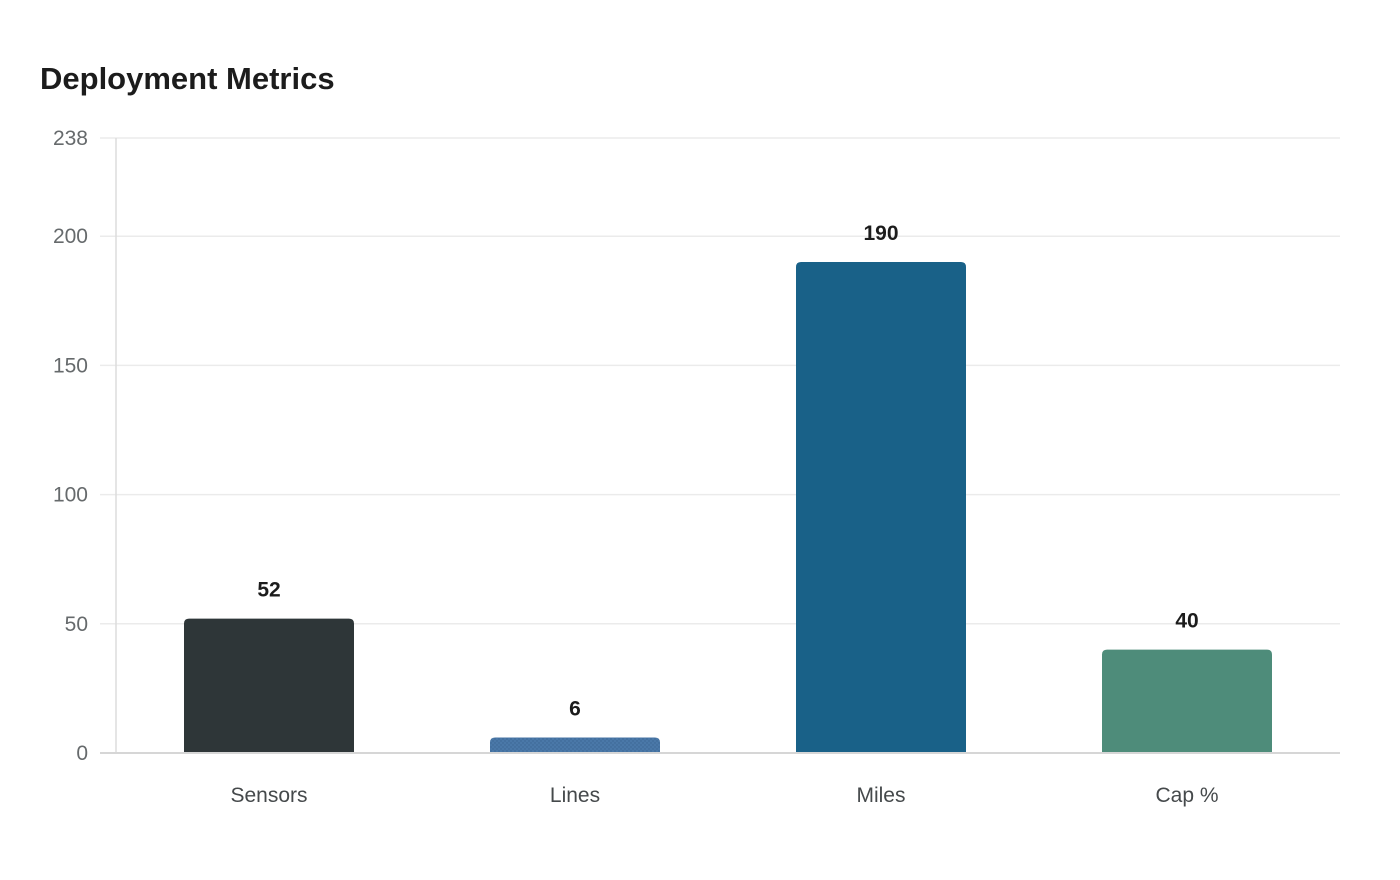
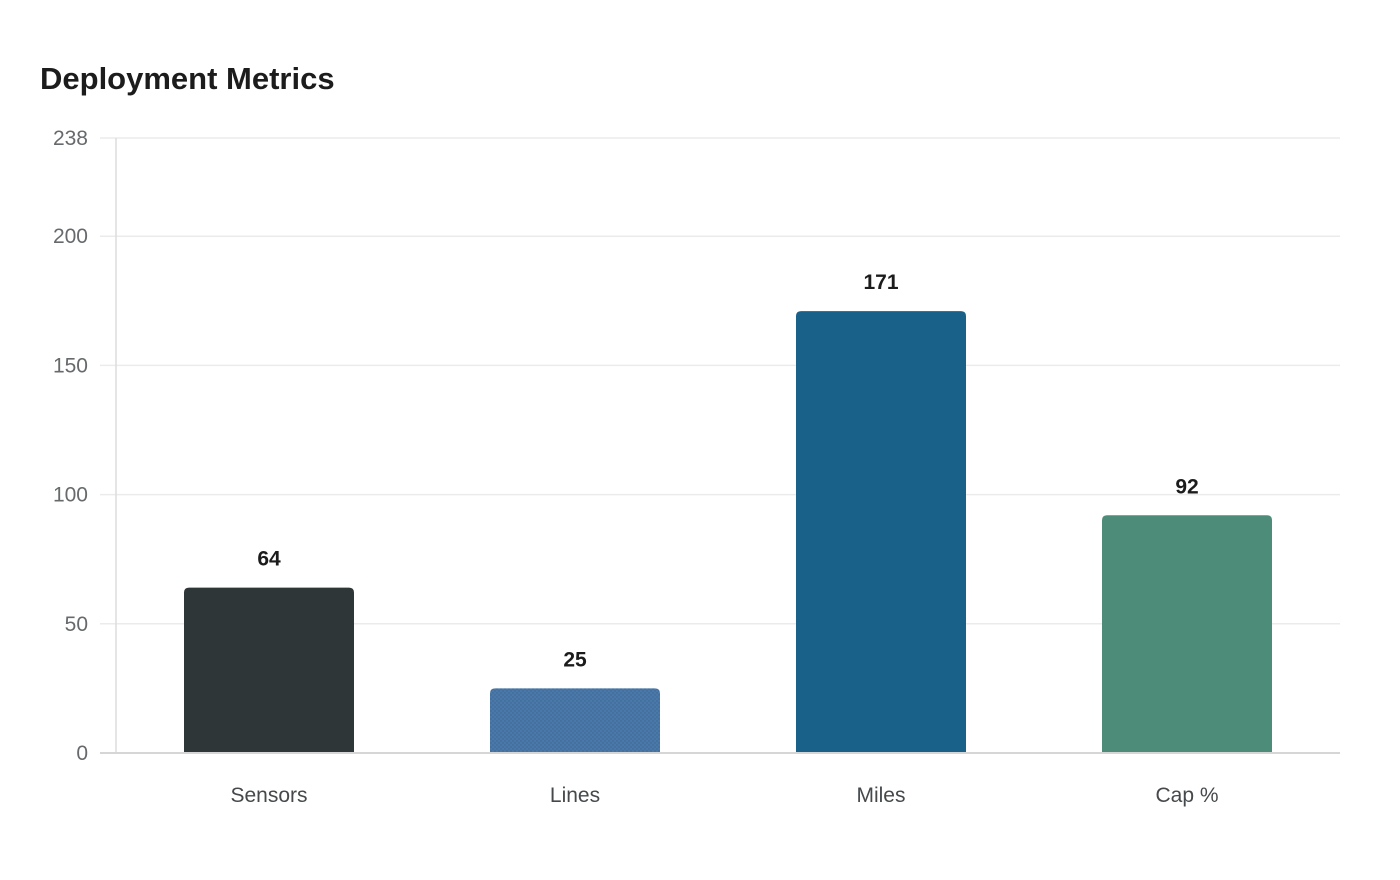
Sensors: 52 -> 64
Lines: 6 -> 25
Miles: 190 -> 171
Cap %: 40 -> 92
